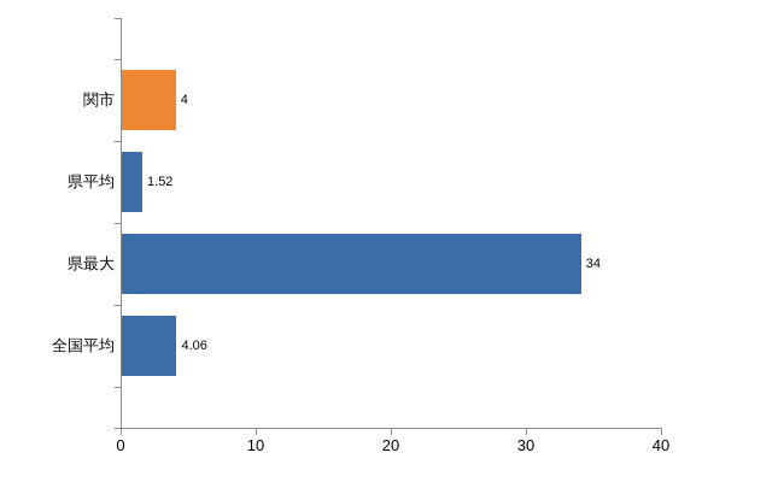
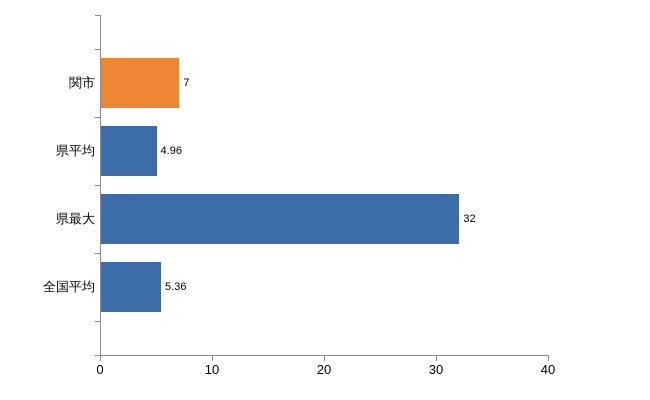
関市: 4 -> 7
県平均: 1.52 -> 4.96
県最大: 34 -> 32
全国平均: 4.06 -> 5.36
